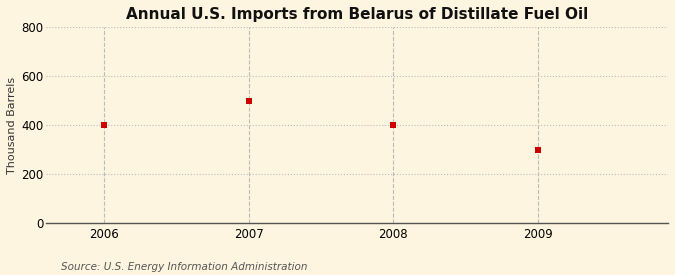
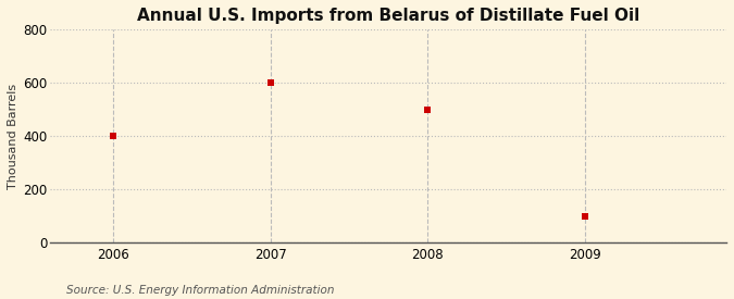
2007: 500 -> 600
2008: 400 -> 500
2009: 300 -> 100
